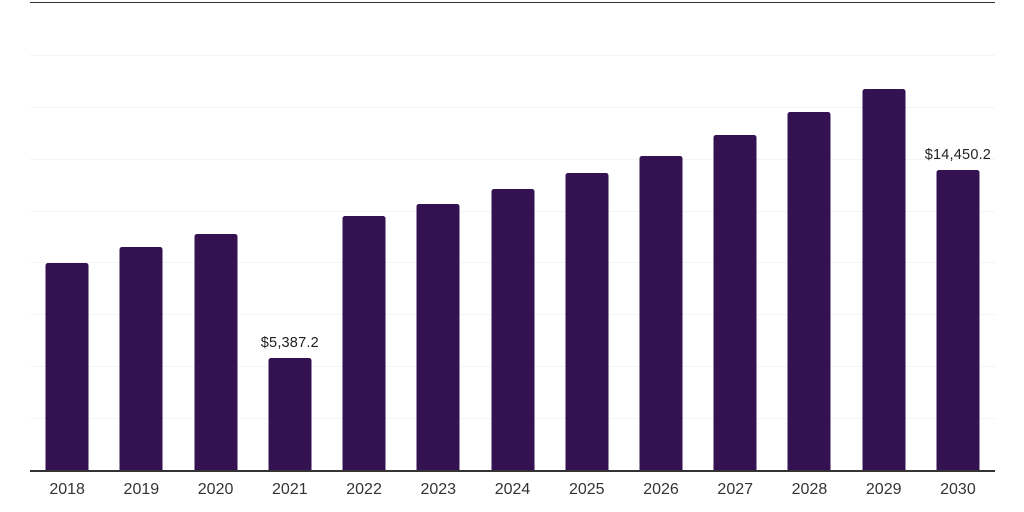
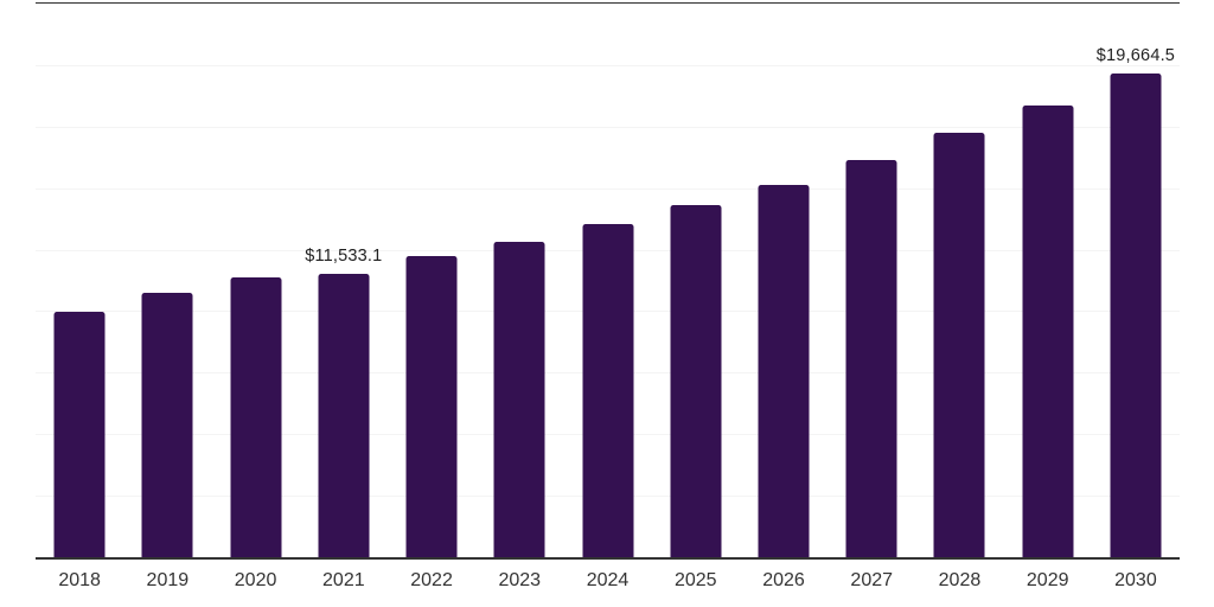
2021: $5,387.2 -> $11,533.1
2030: $14,450.2 -> $19,664.5
